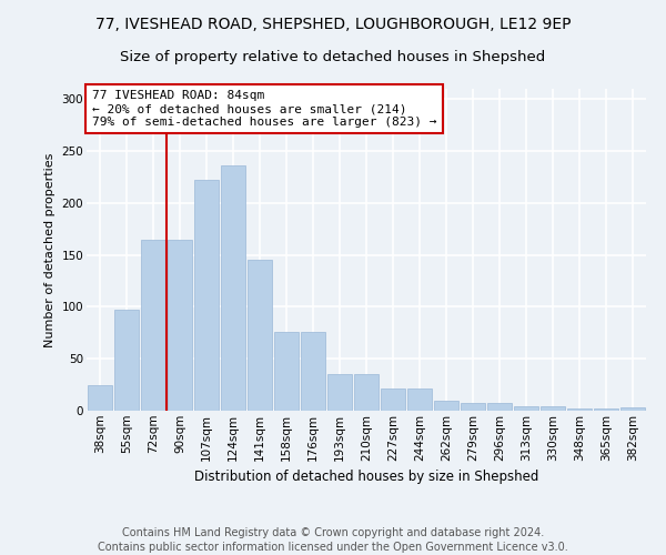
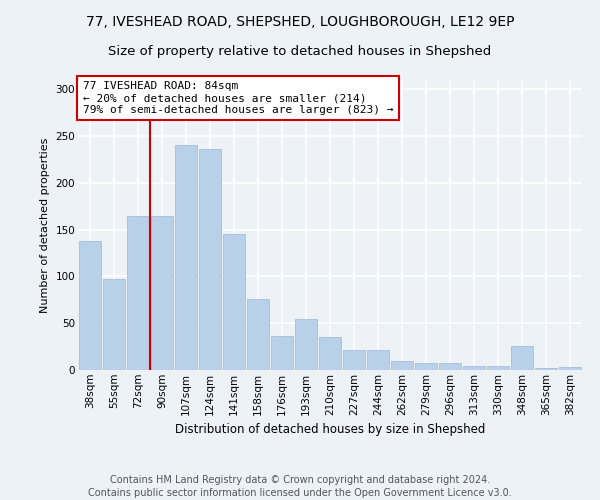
38sqm: 25 -> 138
107sqm: 222 -> 240
176sqm: 76 -> 36
193sqm: 35 -> 54
348sqm: 2 -> 26
